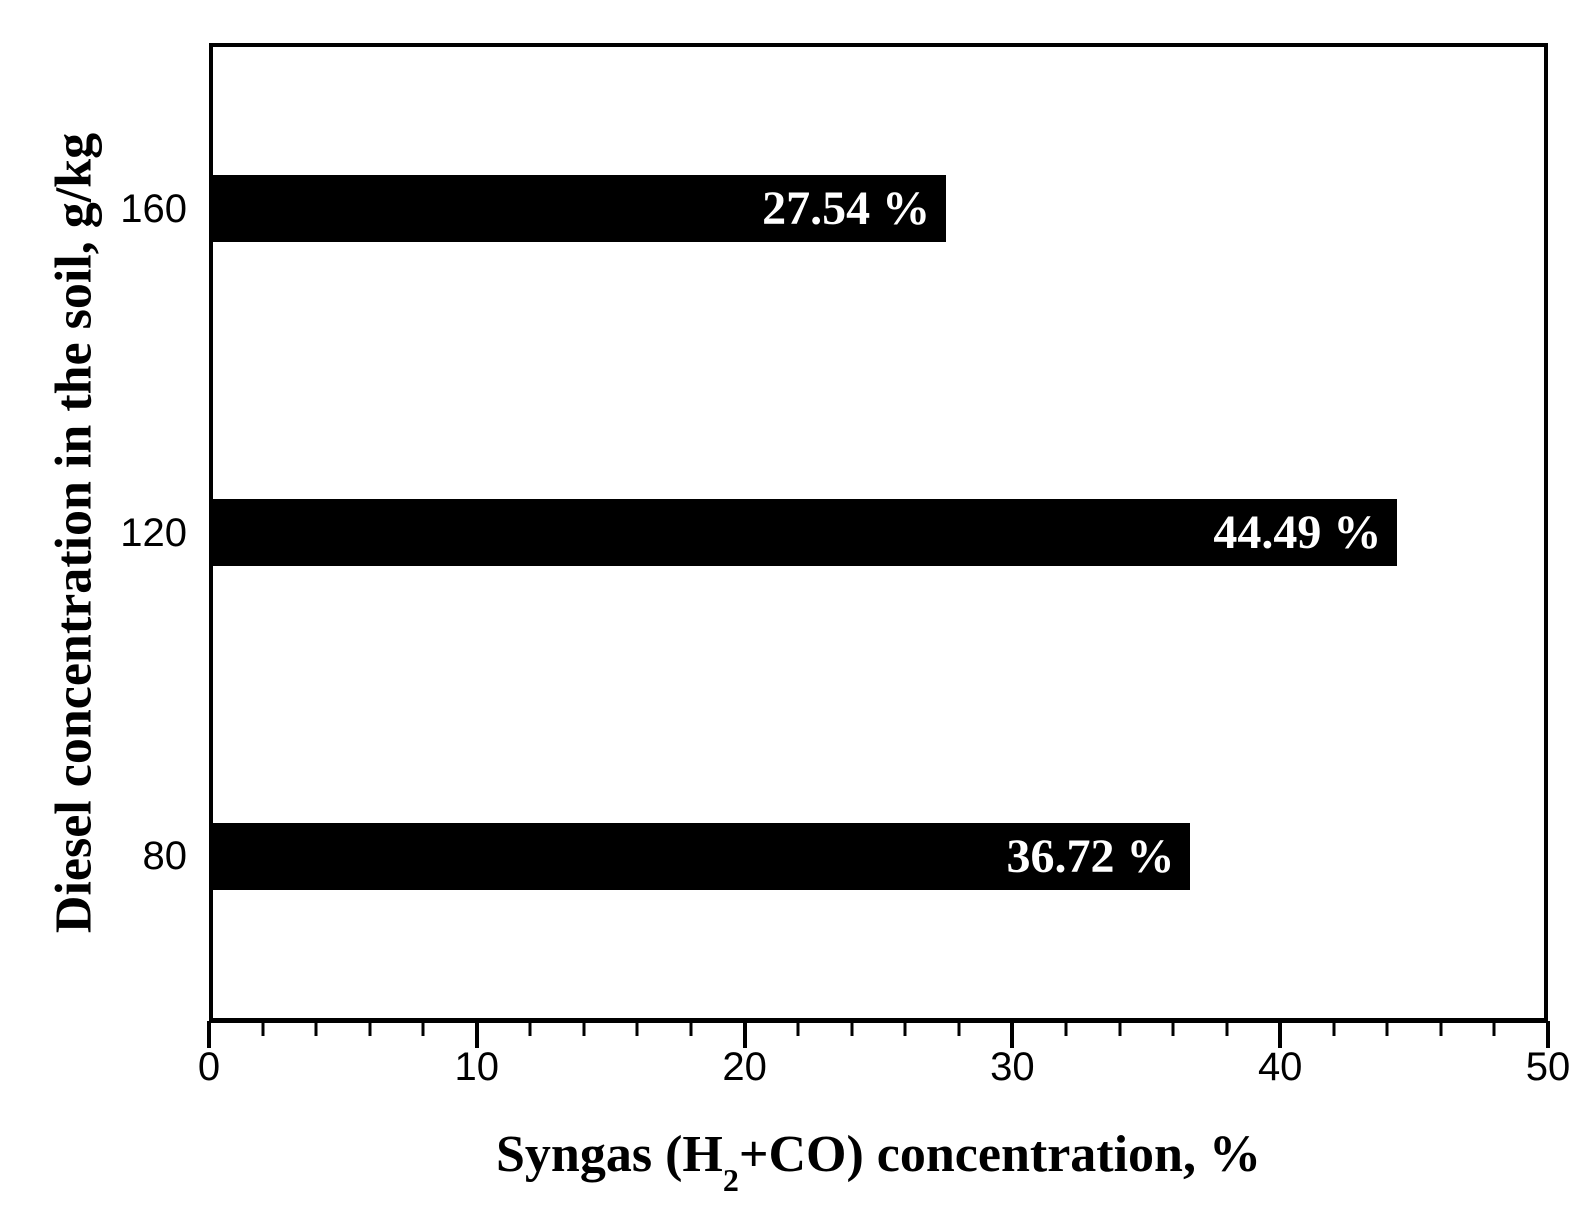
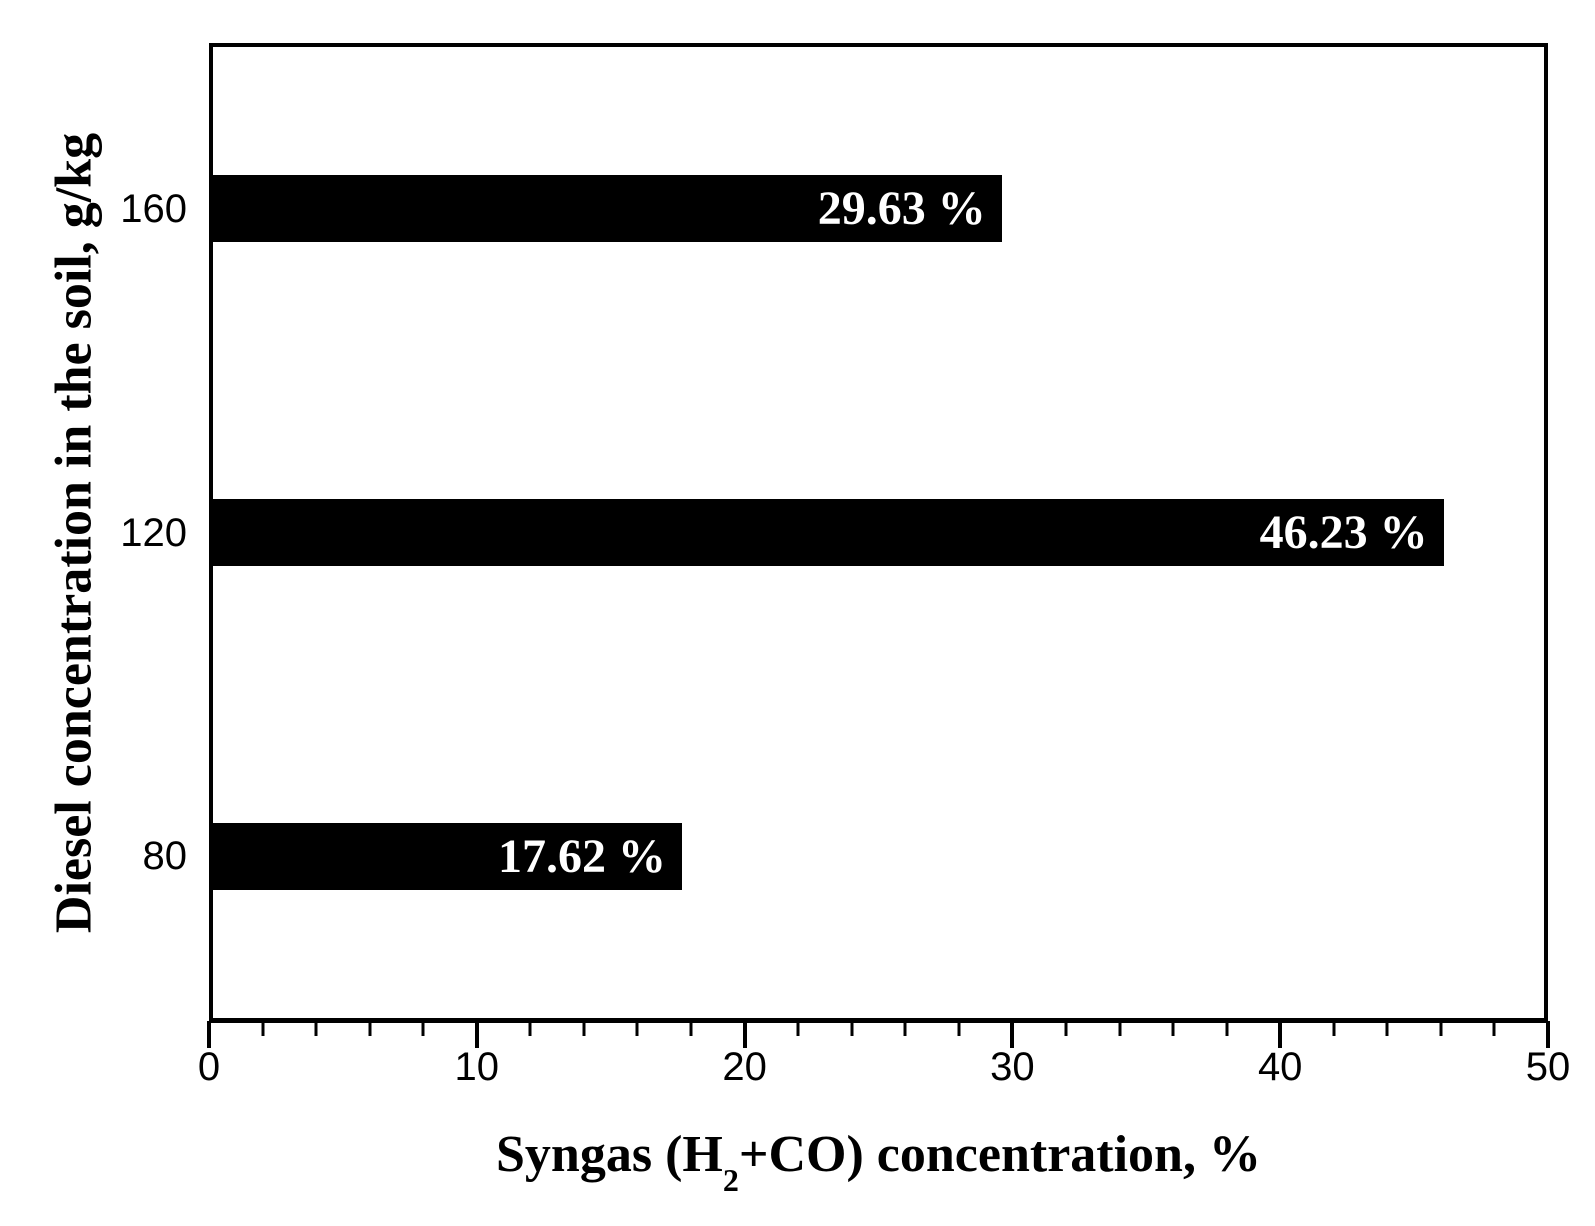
160: 27.54 -> 29.63
120: 44.49 -> 46.23
80: 36.72 -> 17.62
